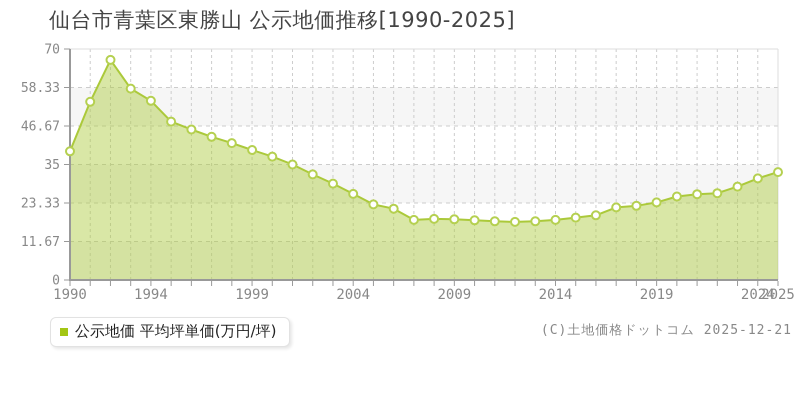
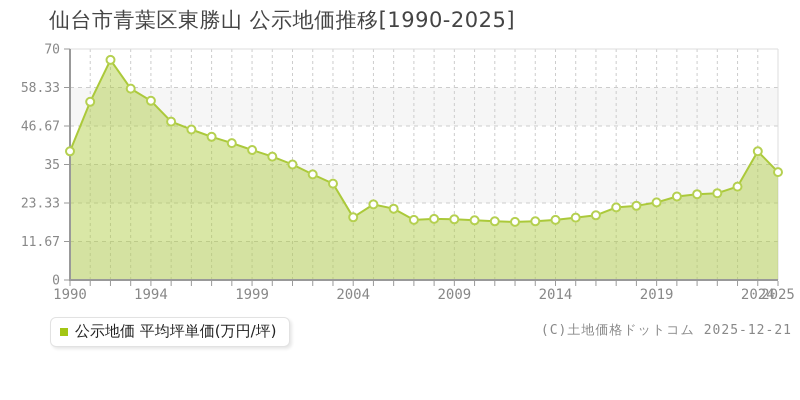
2004: 26 -> 19
2024: 31 -> 39
